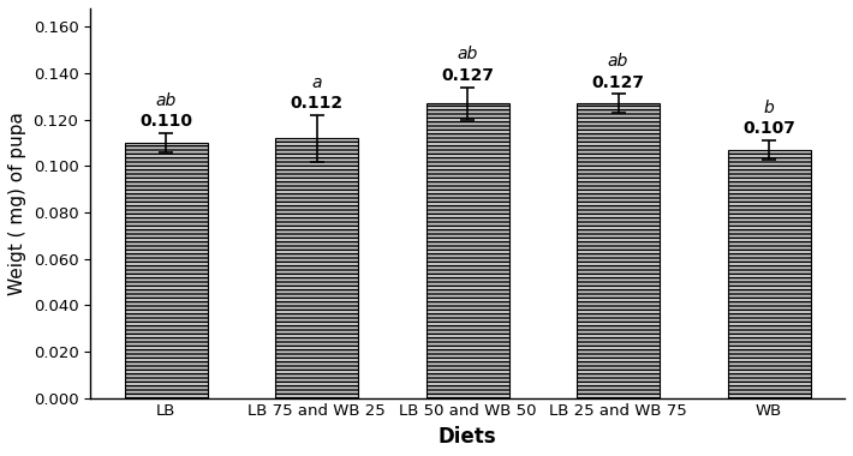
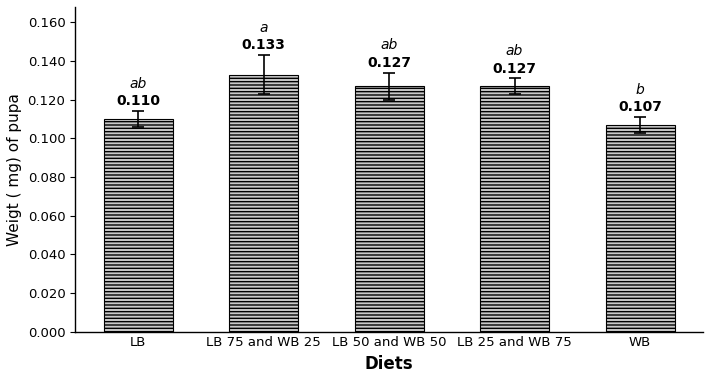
LB 75 and WB 25: 0.112 -> 0.133
